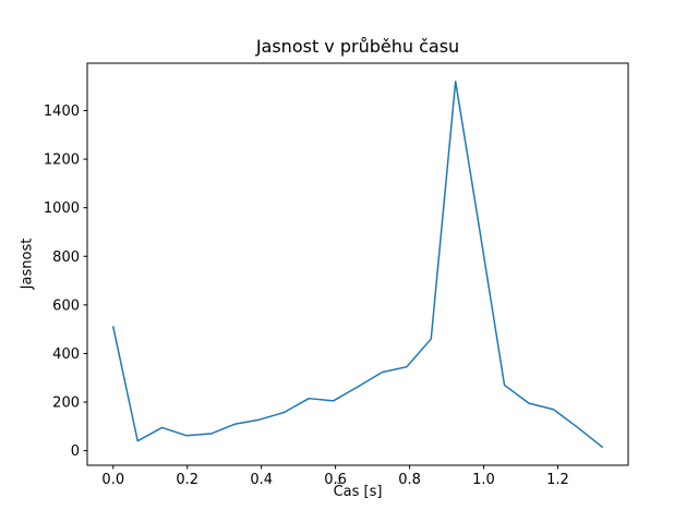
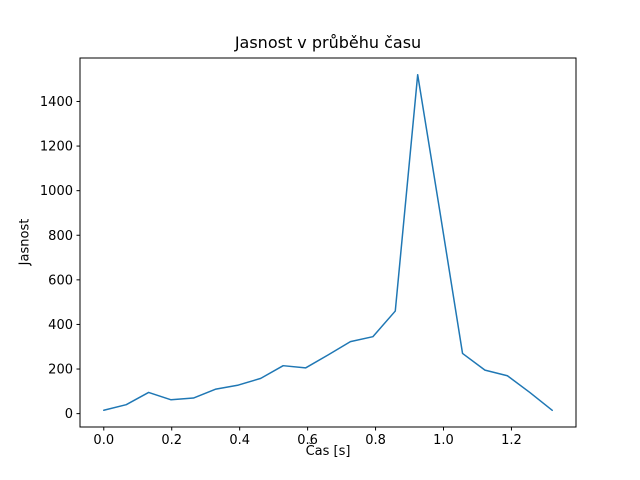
0.0: 510 -> 20
